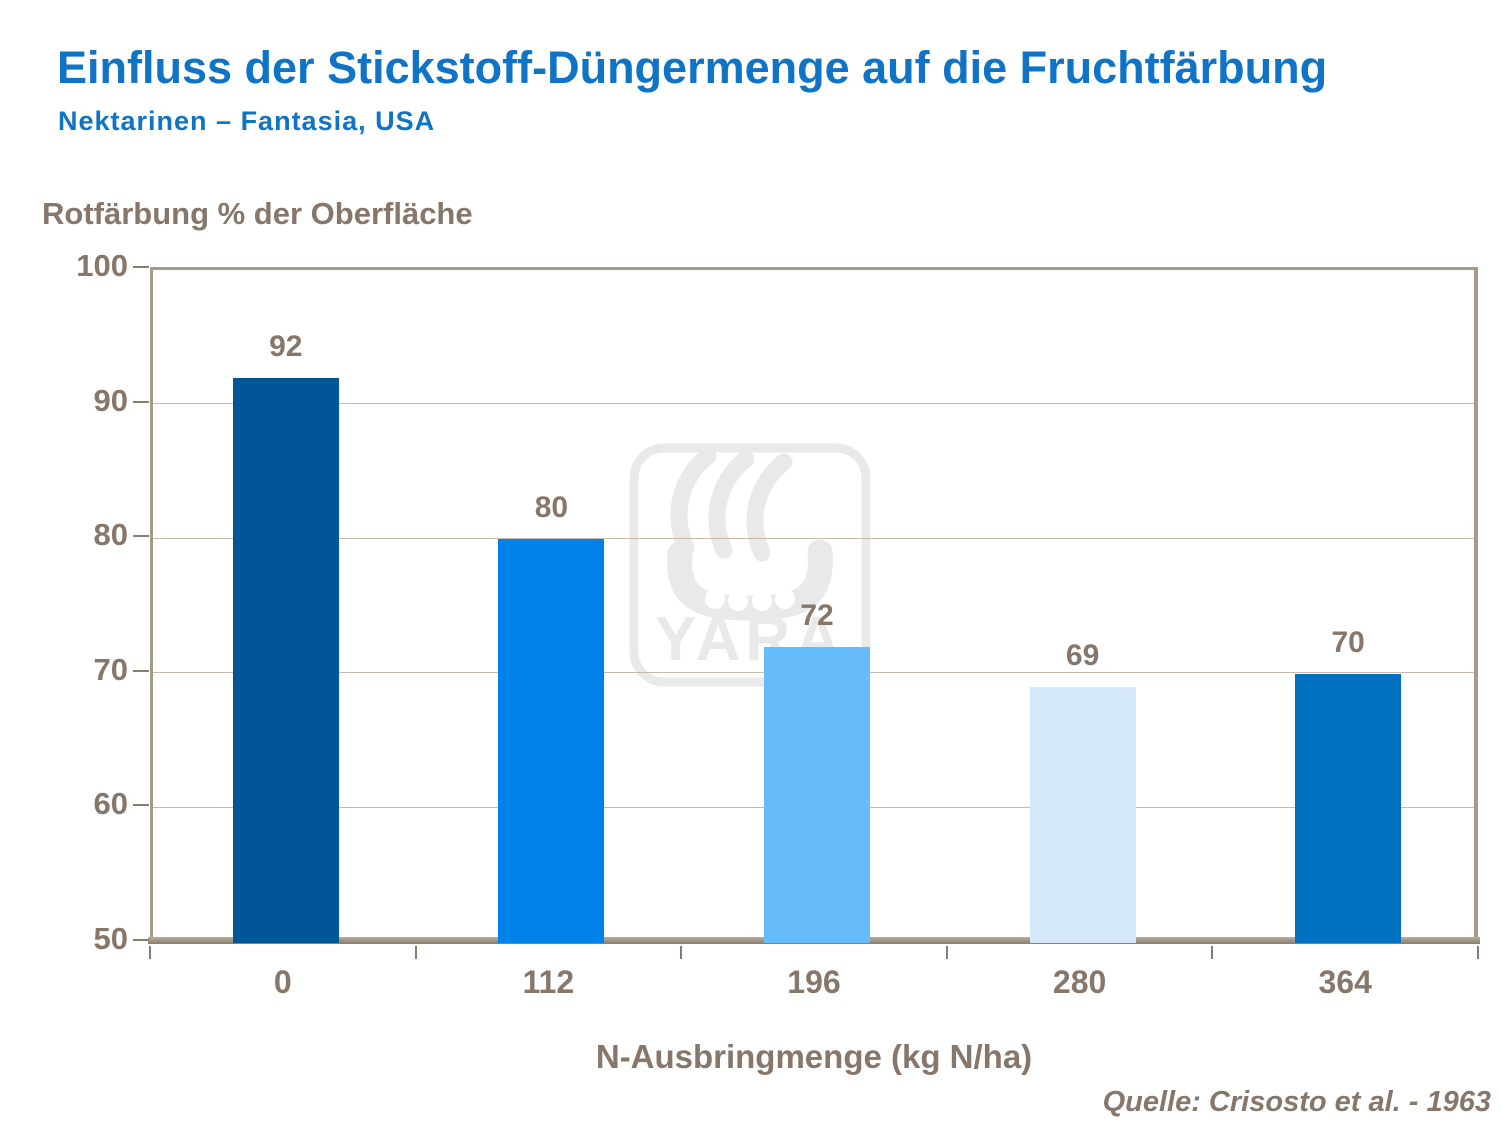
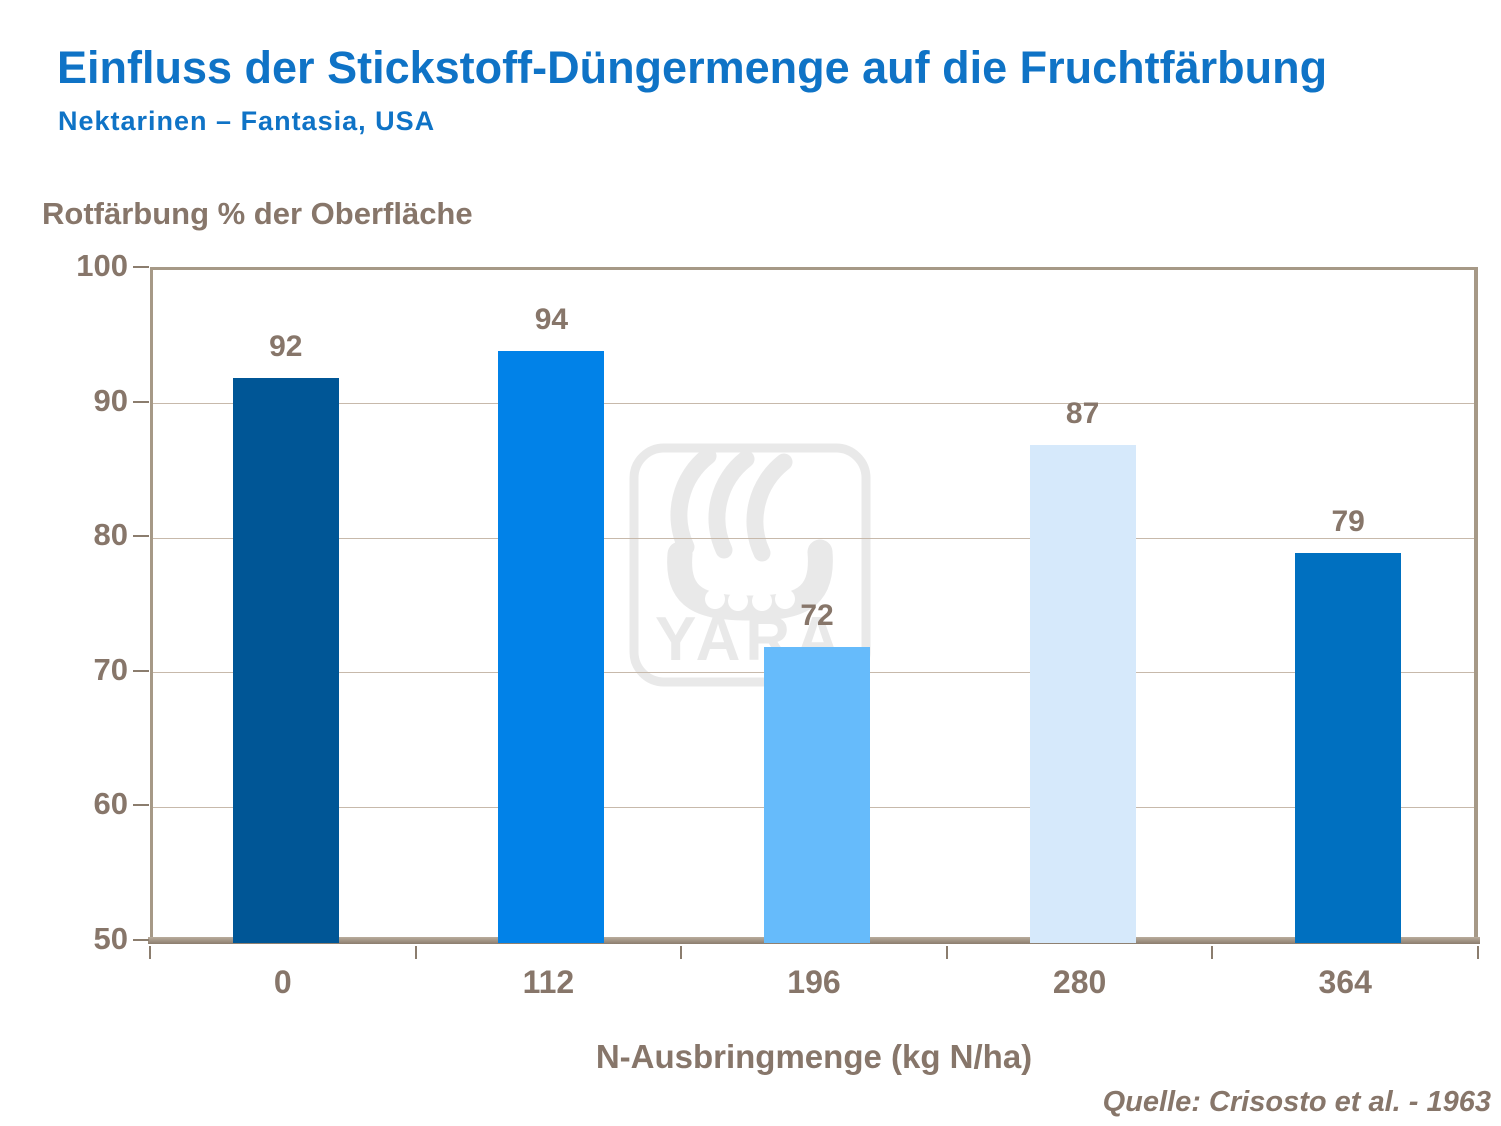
112: 80 -> 94
280: 69 -> 87
364: 70 -> 79
